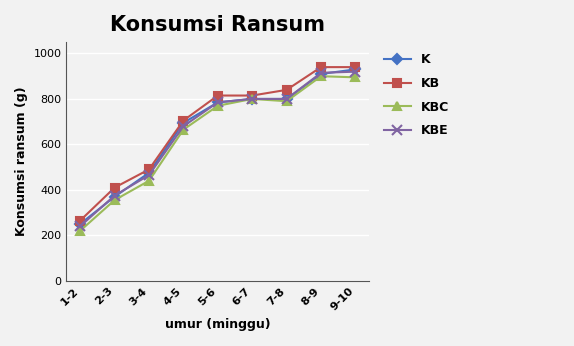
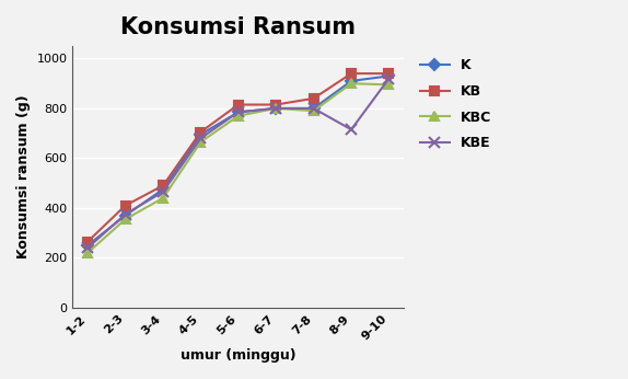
KBE/8-9: 915 -> 715
